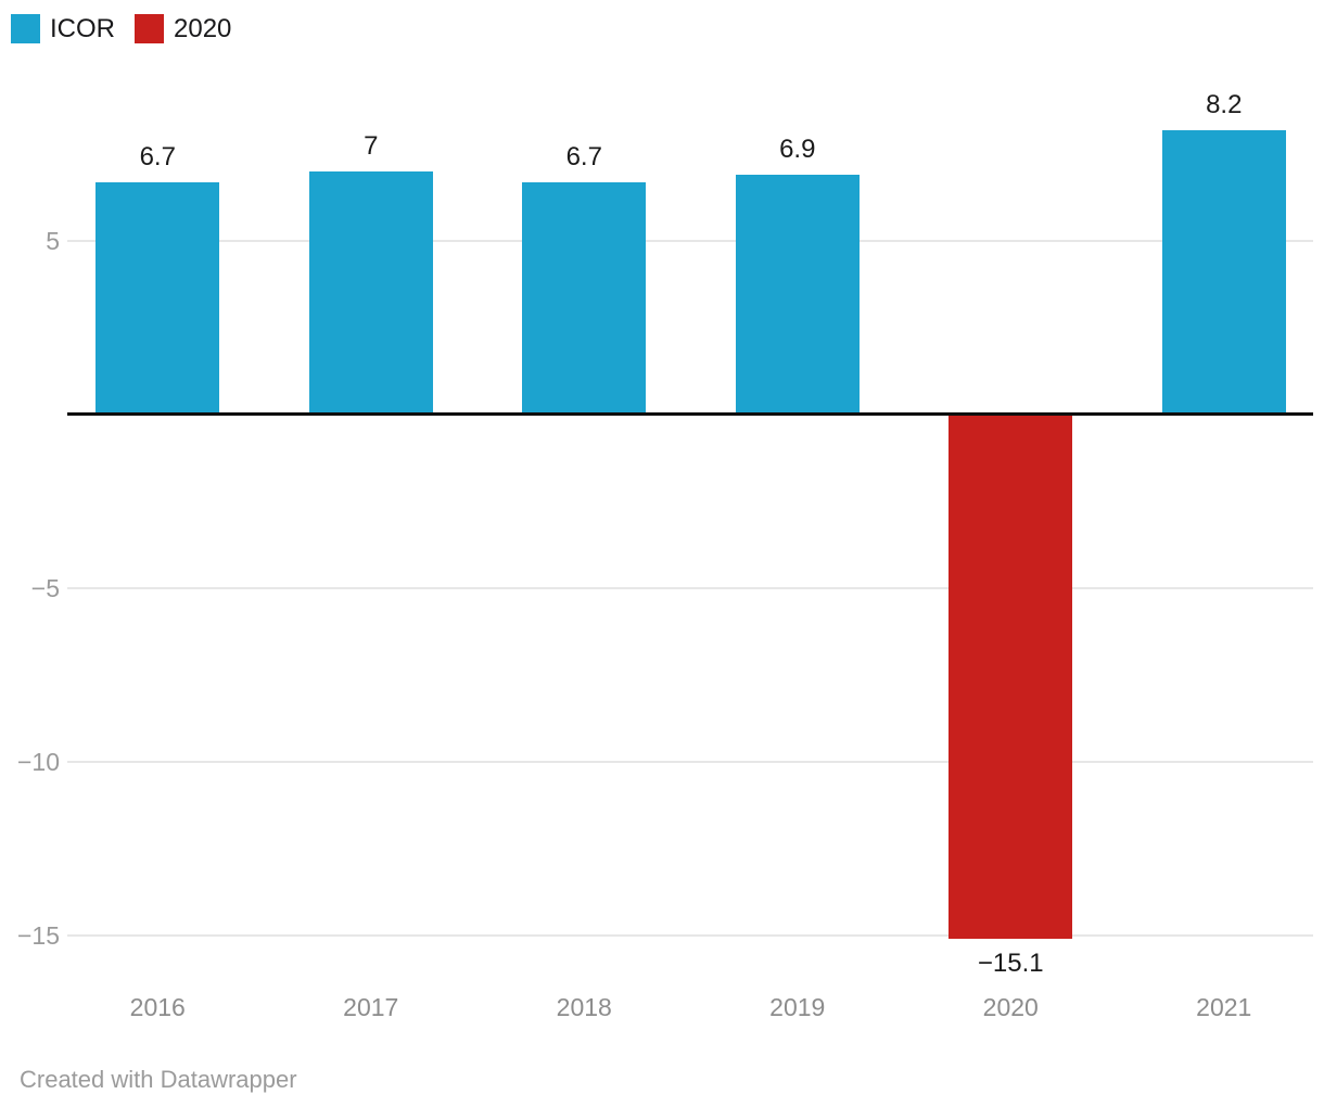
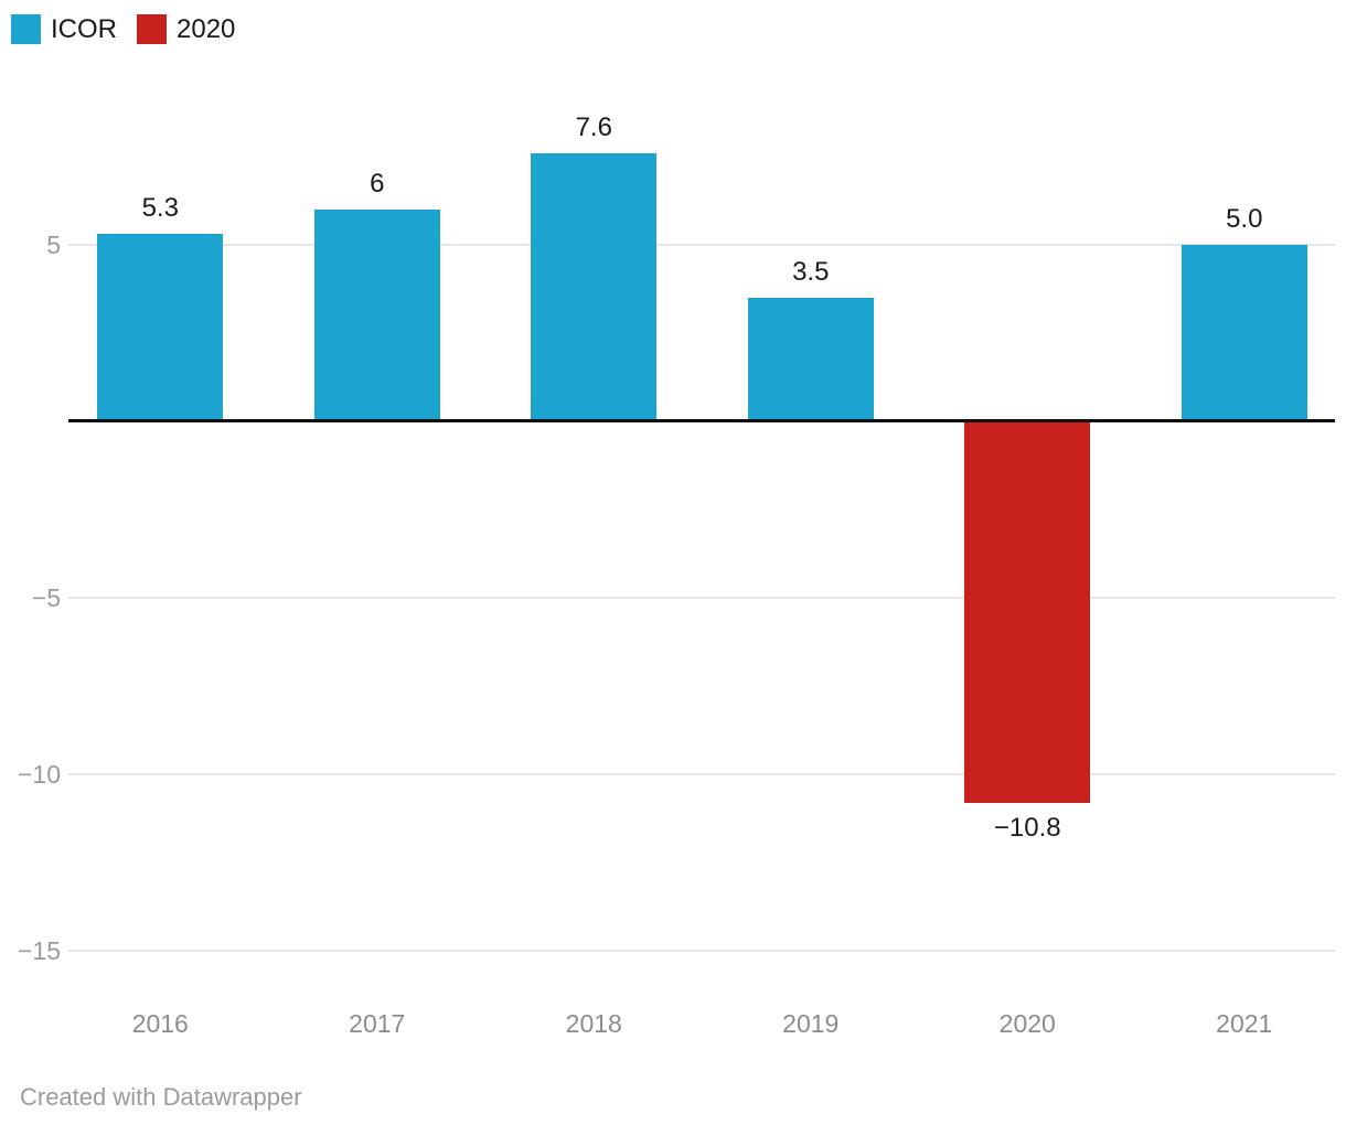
2016: 6.7 -> 5.3
2017: 7 -> 6
2018: 6.7 -> 7.6
2019: 6.9 -> 3.5
2020: −15.1 -> −10.8
2021: 8.2 -> 5.0
